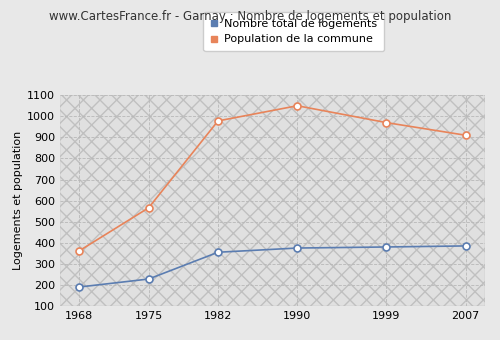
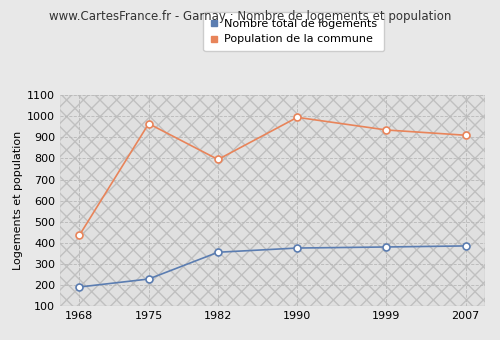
Population de la commune/1968: 362 -> 435
Population de la commune/1975: 566 -> 965
Population de la commune/1982: 978 -> 795
Population de la commune/1990: 1050 -> 995
Population de la commune/1999: 970 -> 935
